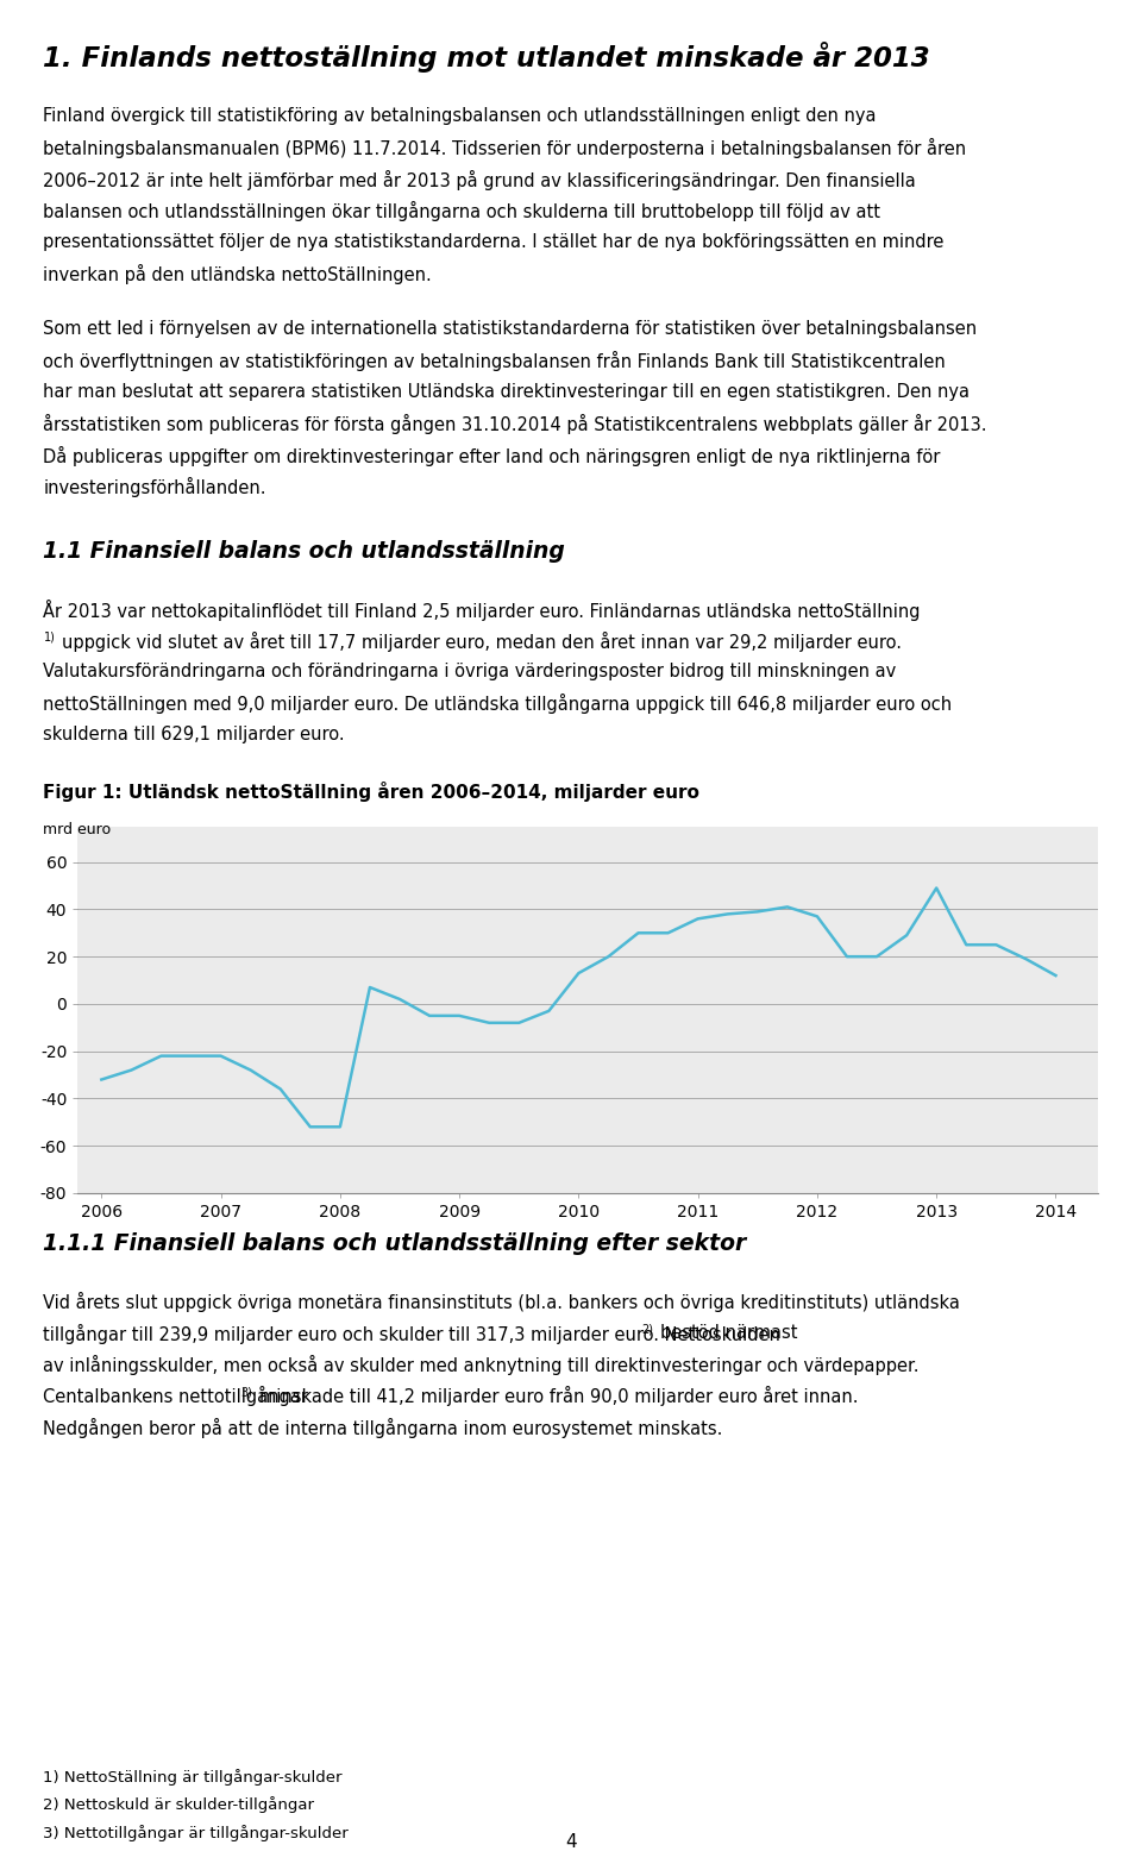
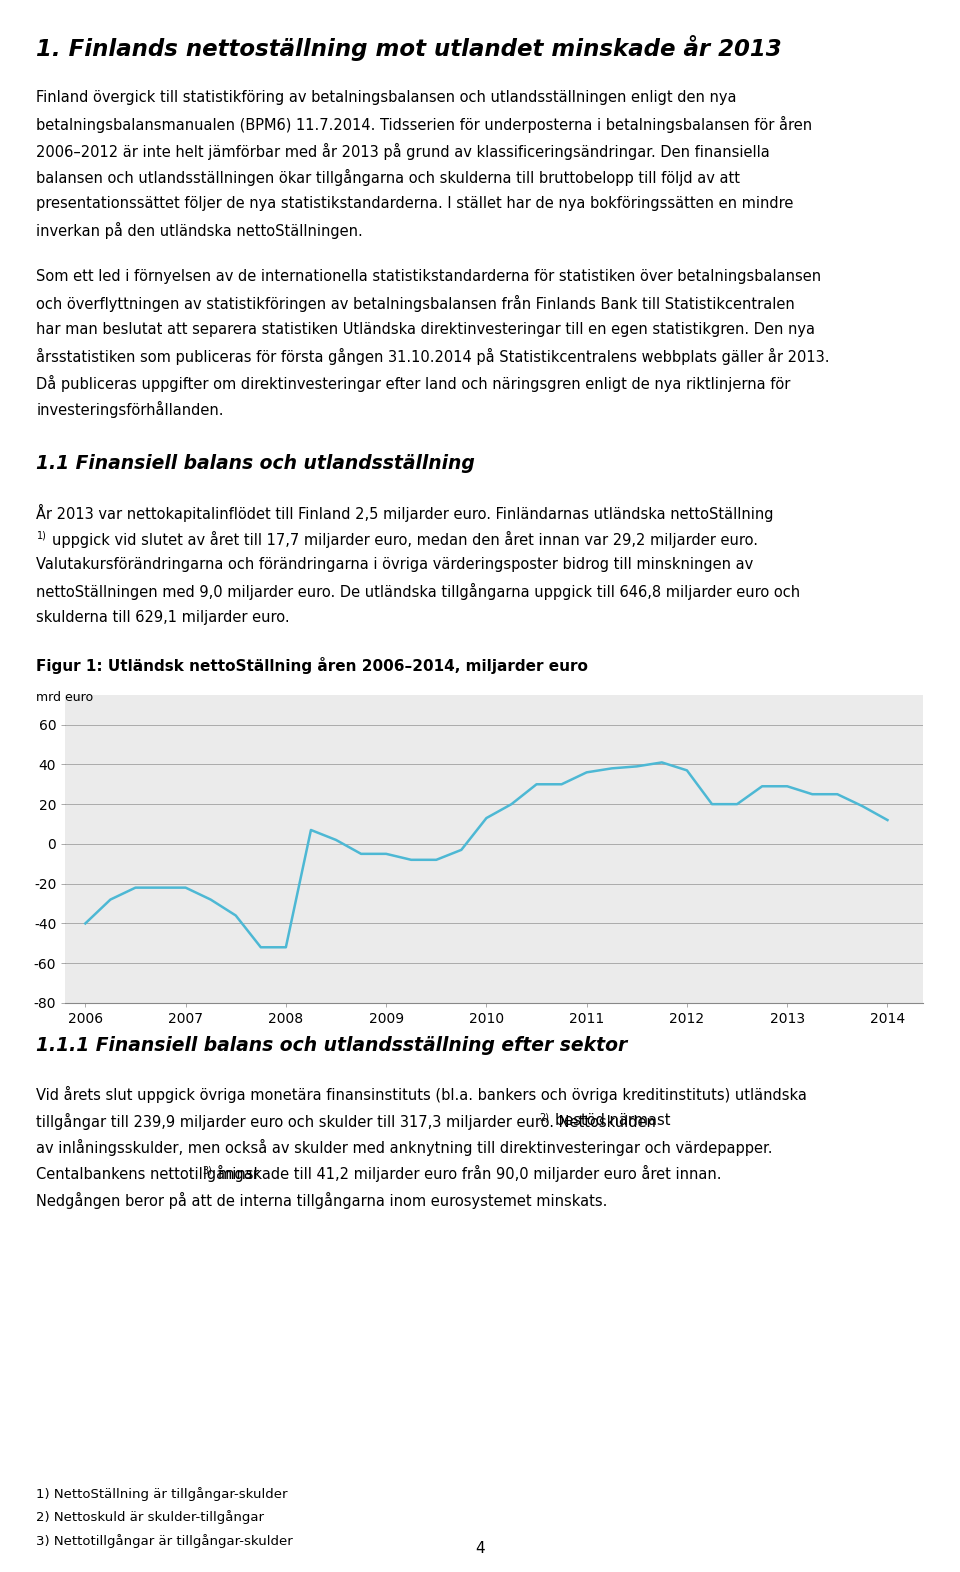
2006: -32 -> -40
2013: 49 -> 29
